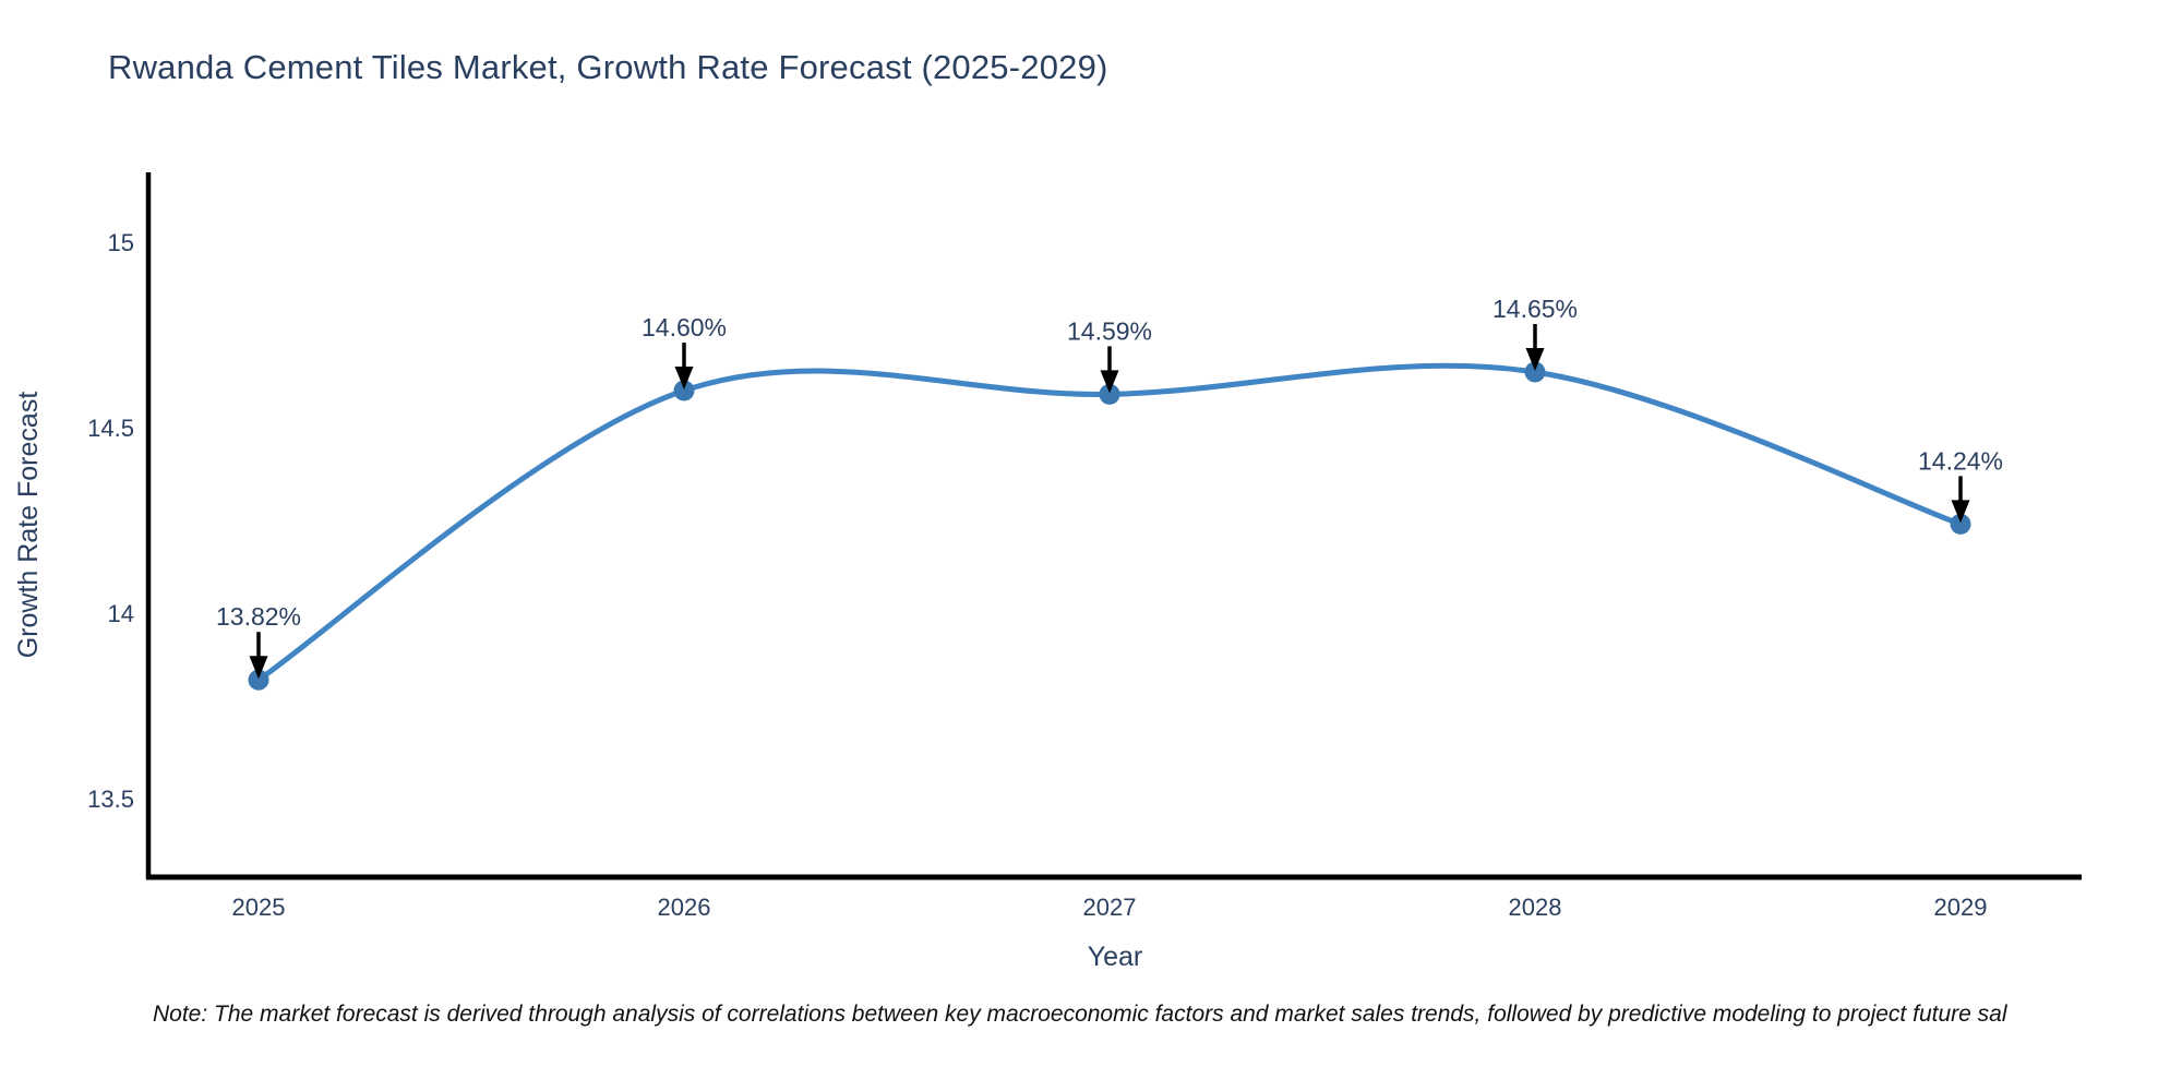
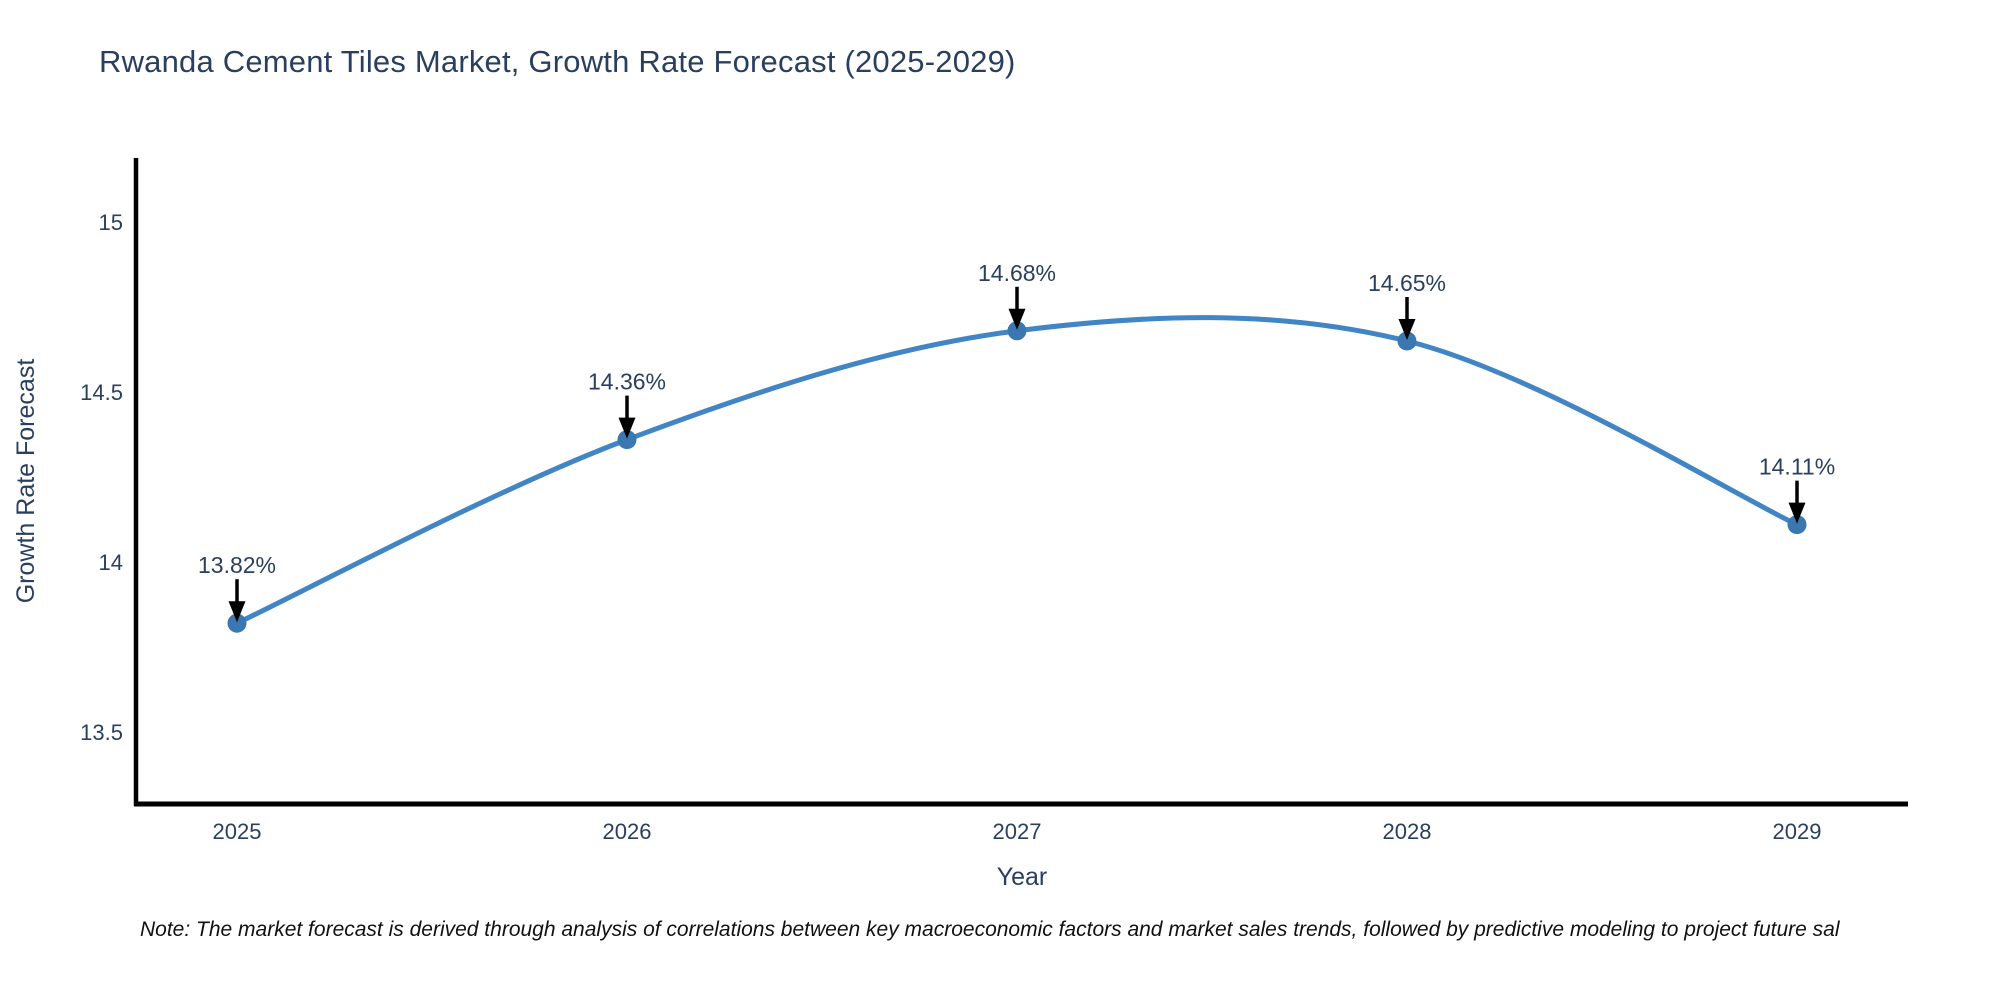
2026: 14.60% -> 14.36%
2027: 14.59% -> 14.68%
2029: 14.24% -> 14.11%
